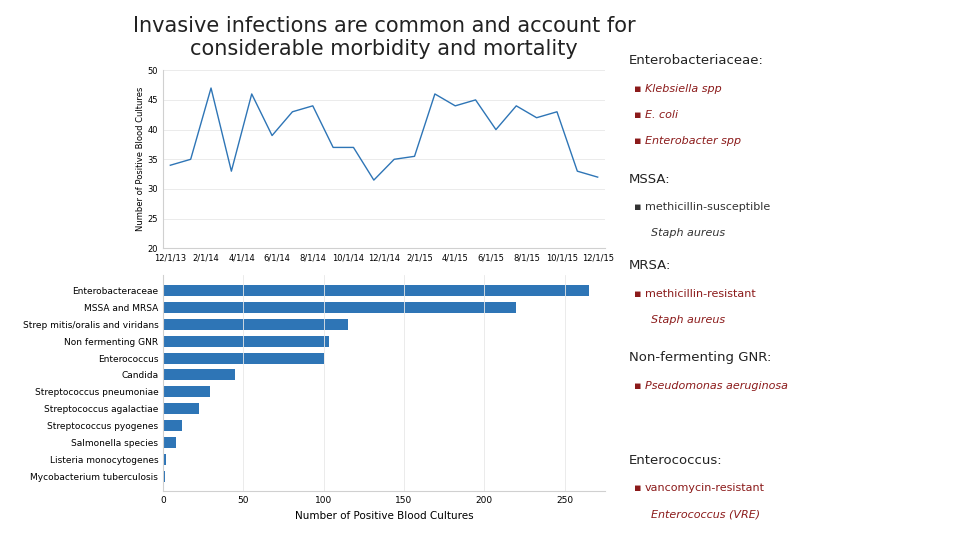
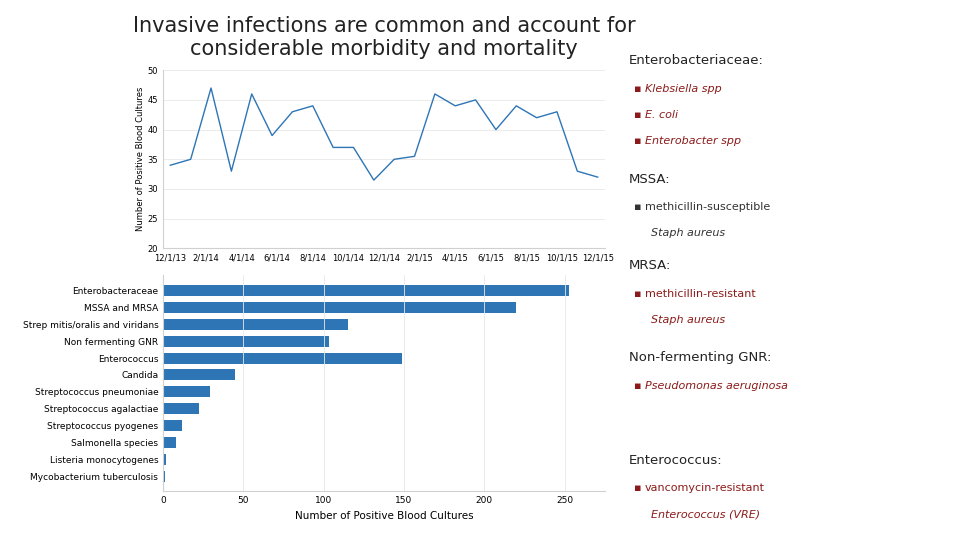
Enterobacteraceae: 265 -> 253
Enterococcus: 100 -> 149
